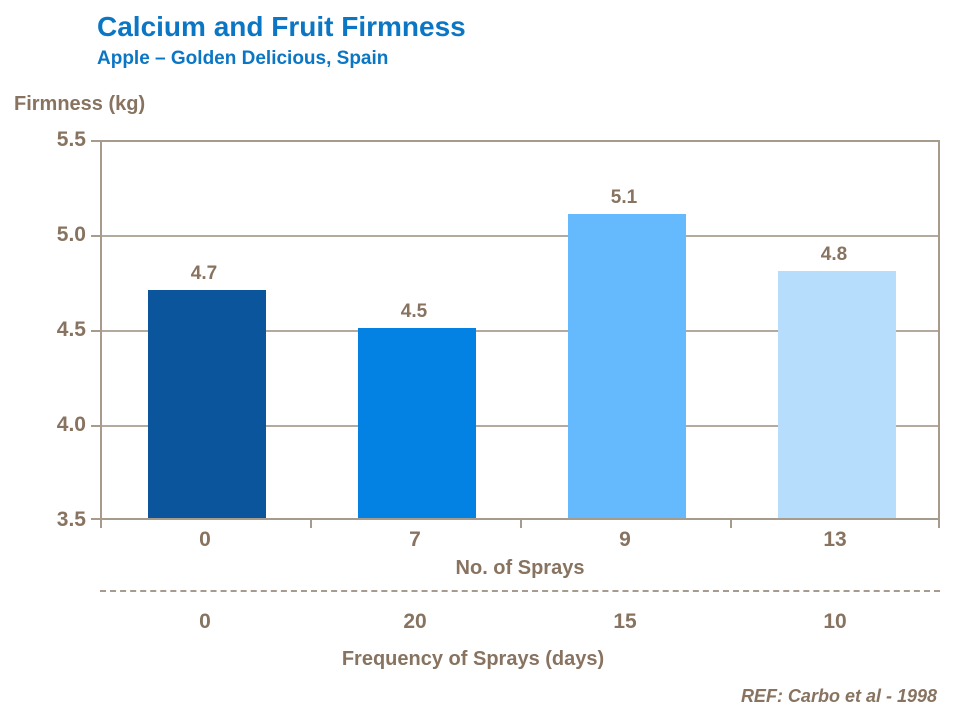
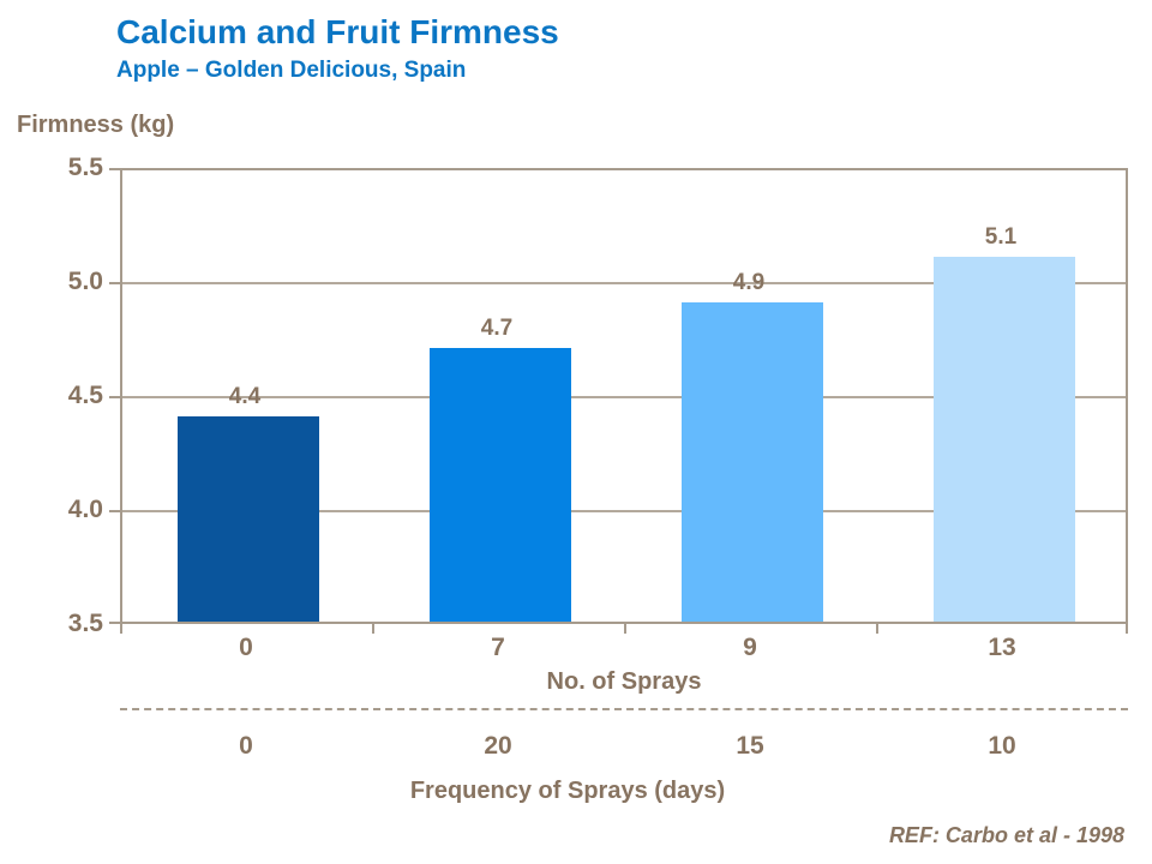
0: 4.7 -> 4.4
7: 4.5 -> 4.7
9: 5.1 -> 4.9
13: 4.8 -> 5.1
